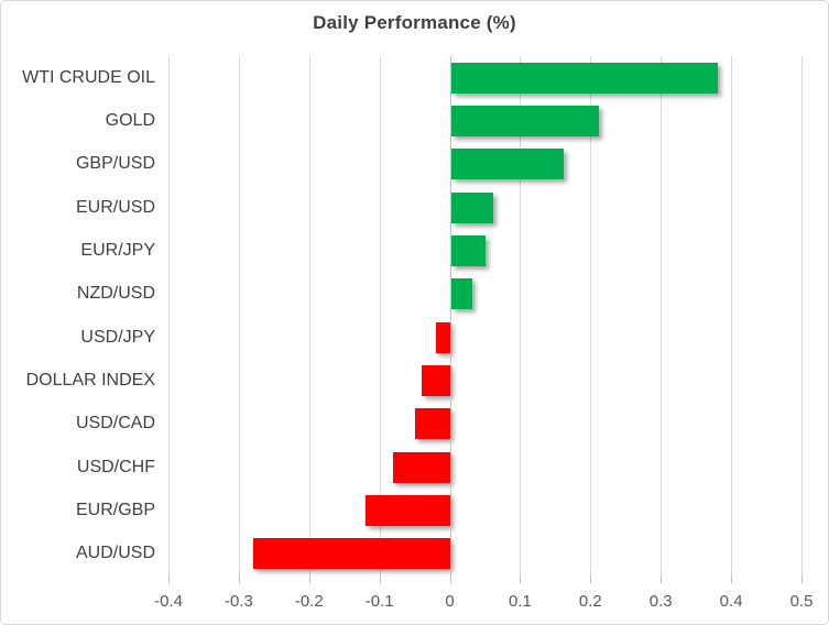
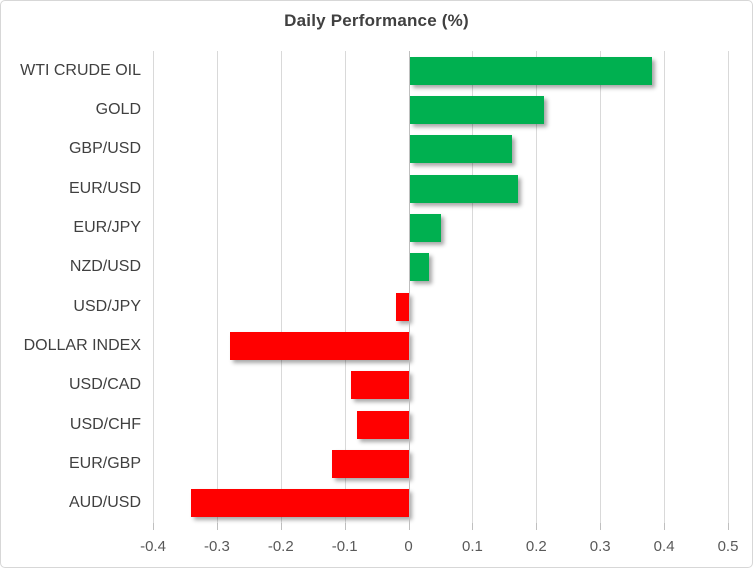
EUR/USD: 0.06 -> 0.17
DOLLAR INDEX: -0.04 -> -0.28
USD/CAD: -0.05 -> -0.09
AUD/USD: -0.28 -> -0.34
